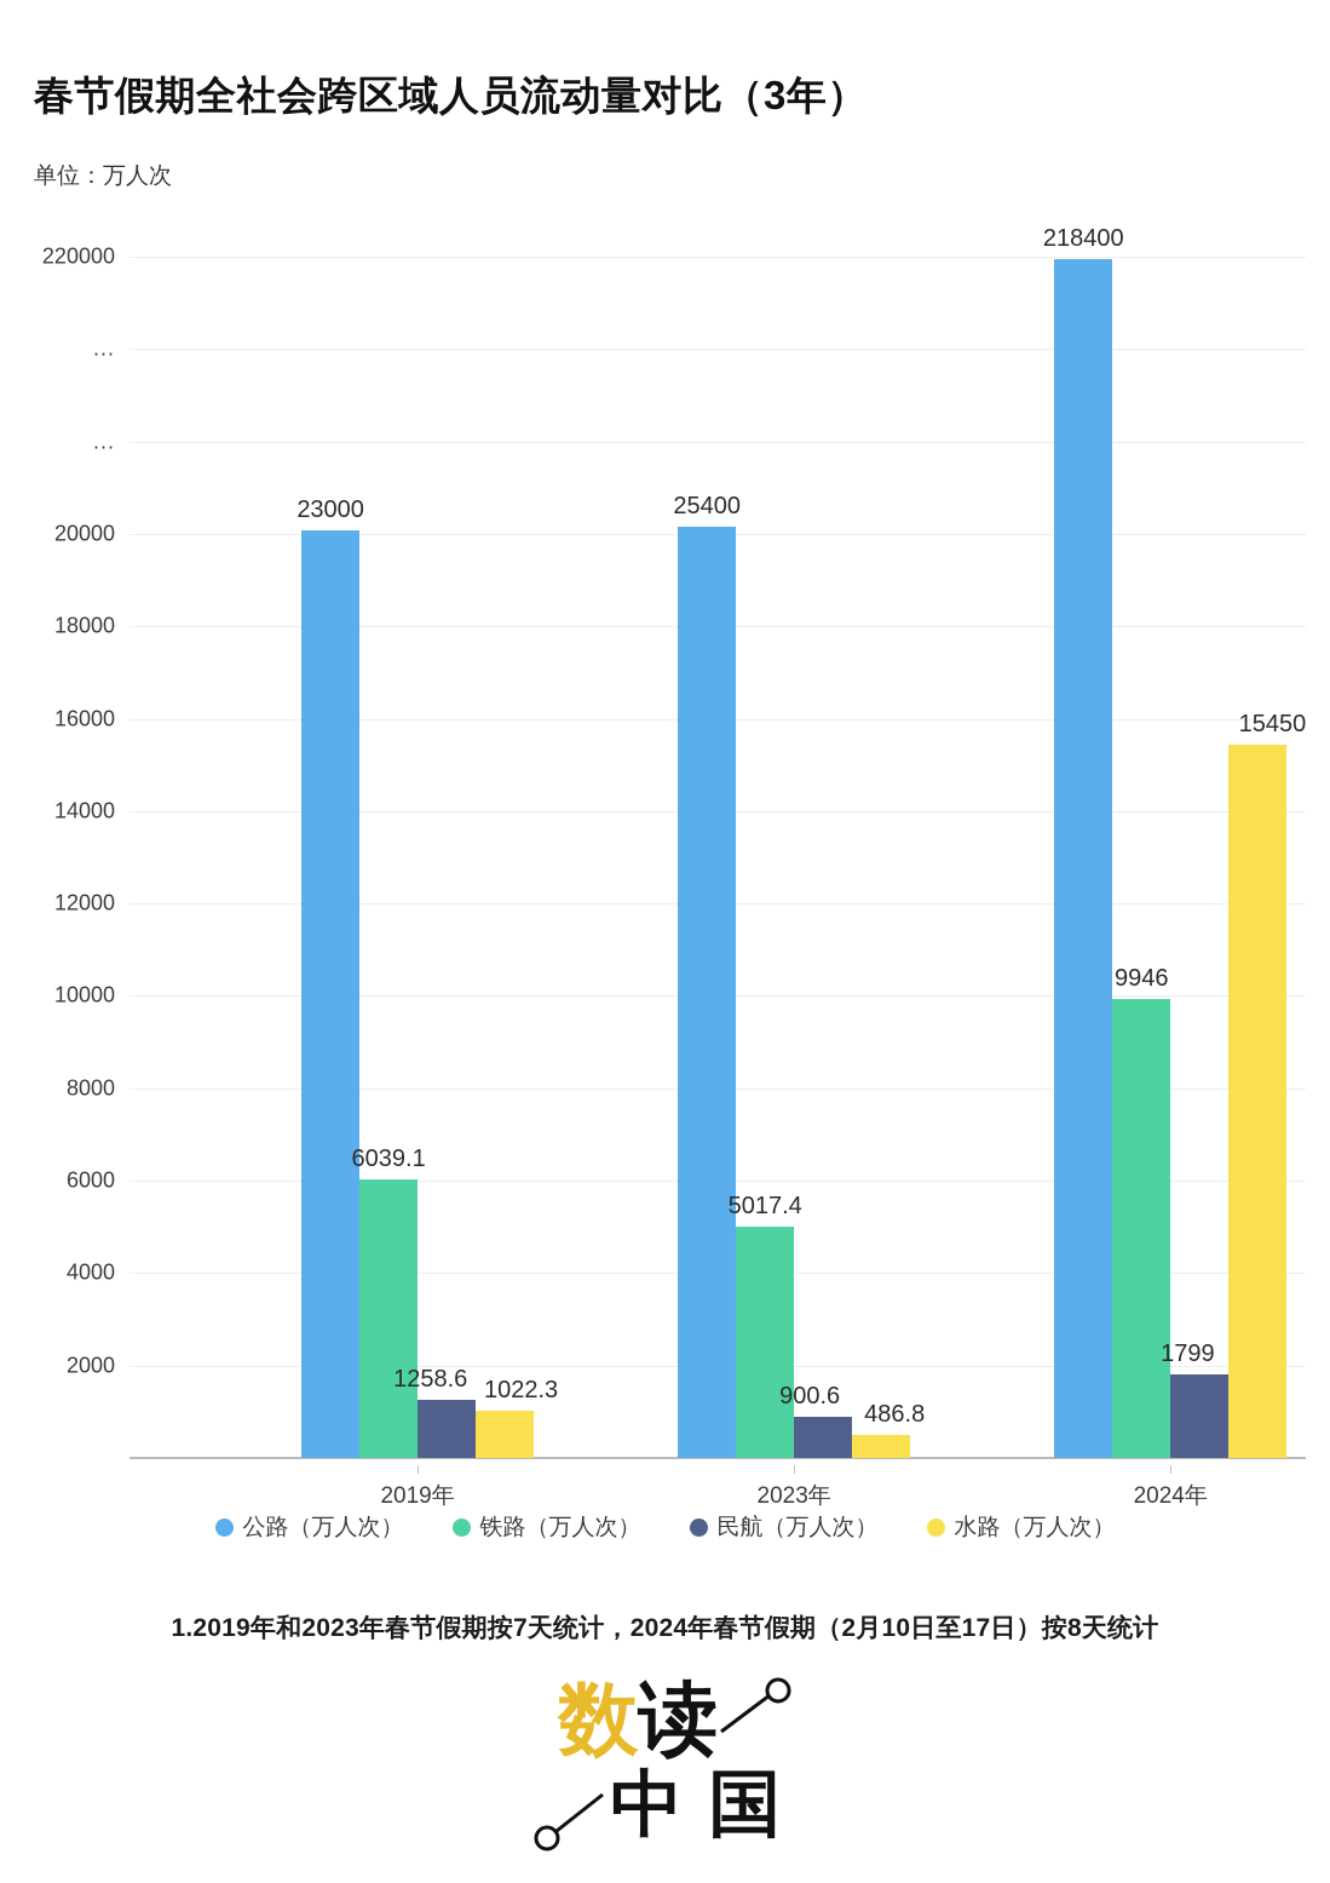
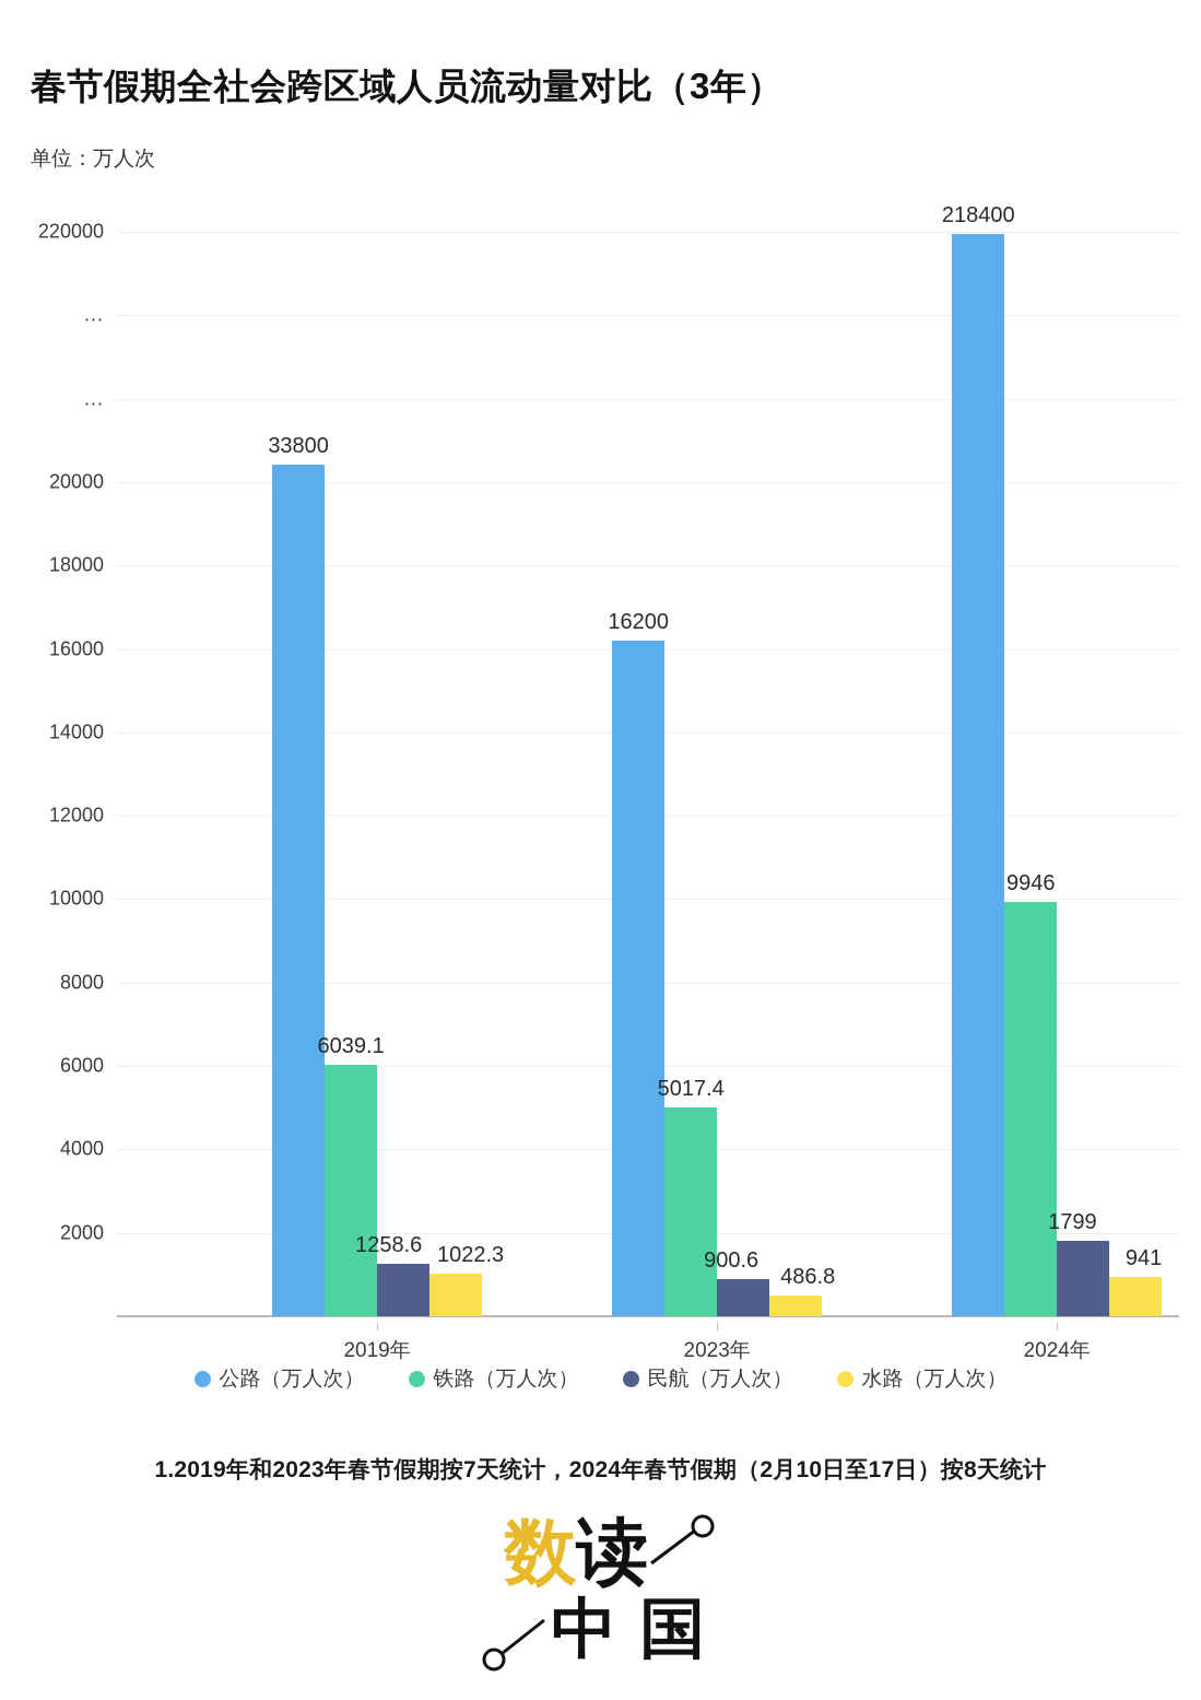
公路（万人次）/2019年: 23000 -> 33800
公路（万人次）/2023年: 25400 -> 16200
水路（万人次）/2024年: 15450 -> 941
